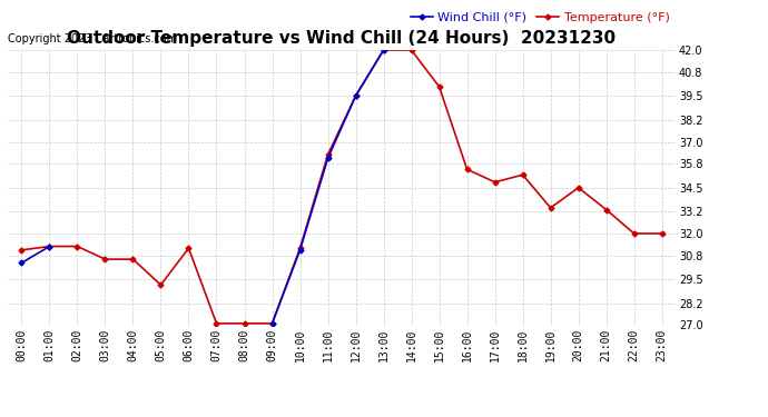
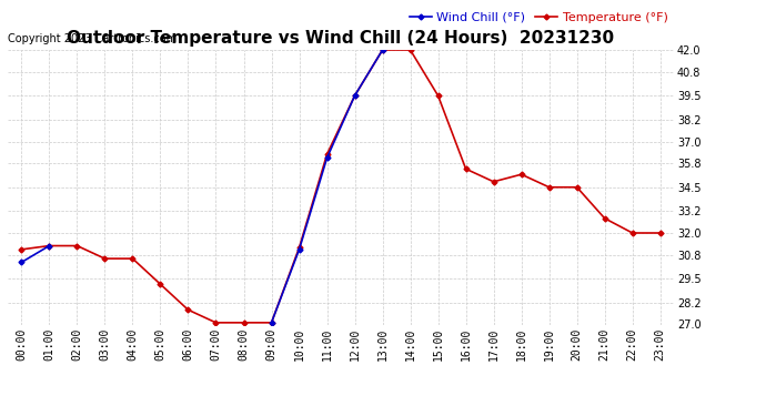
Temperature (°F)/06:00: 31.2 -> 27.8
Temperature (°F)/15:00: 40.0 -> 39.5
Temperature (°F)/19:00: 33.4 -> 34.5
Temperature (°F)/21:00: 33.3 -> 32.8
